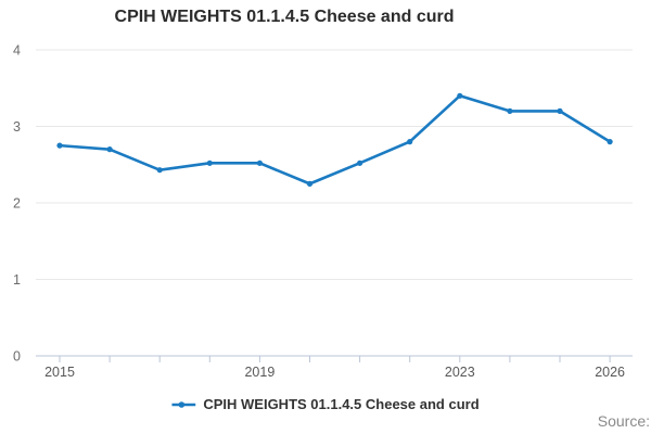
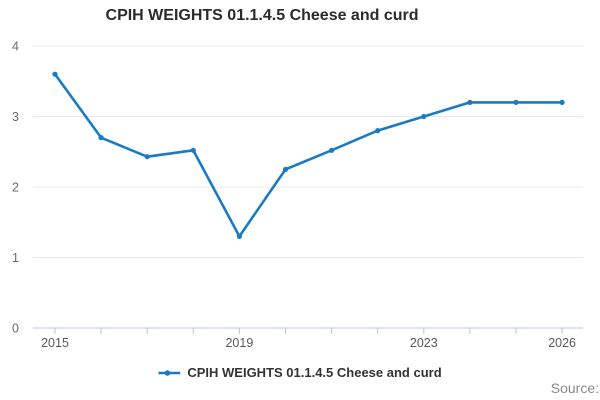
2015: 2.8 -> 3.6
2019: 2.5 -> 1.3
2023: 3.4 -> 3.0
2026: 2.8 -> 3.2
